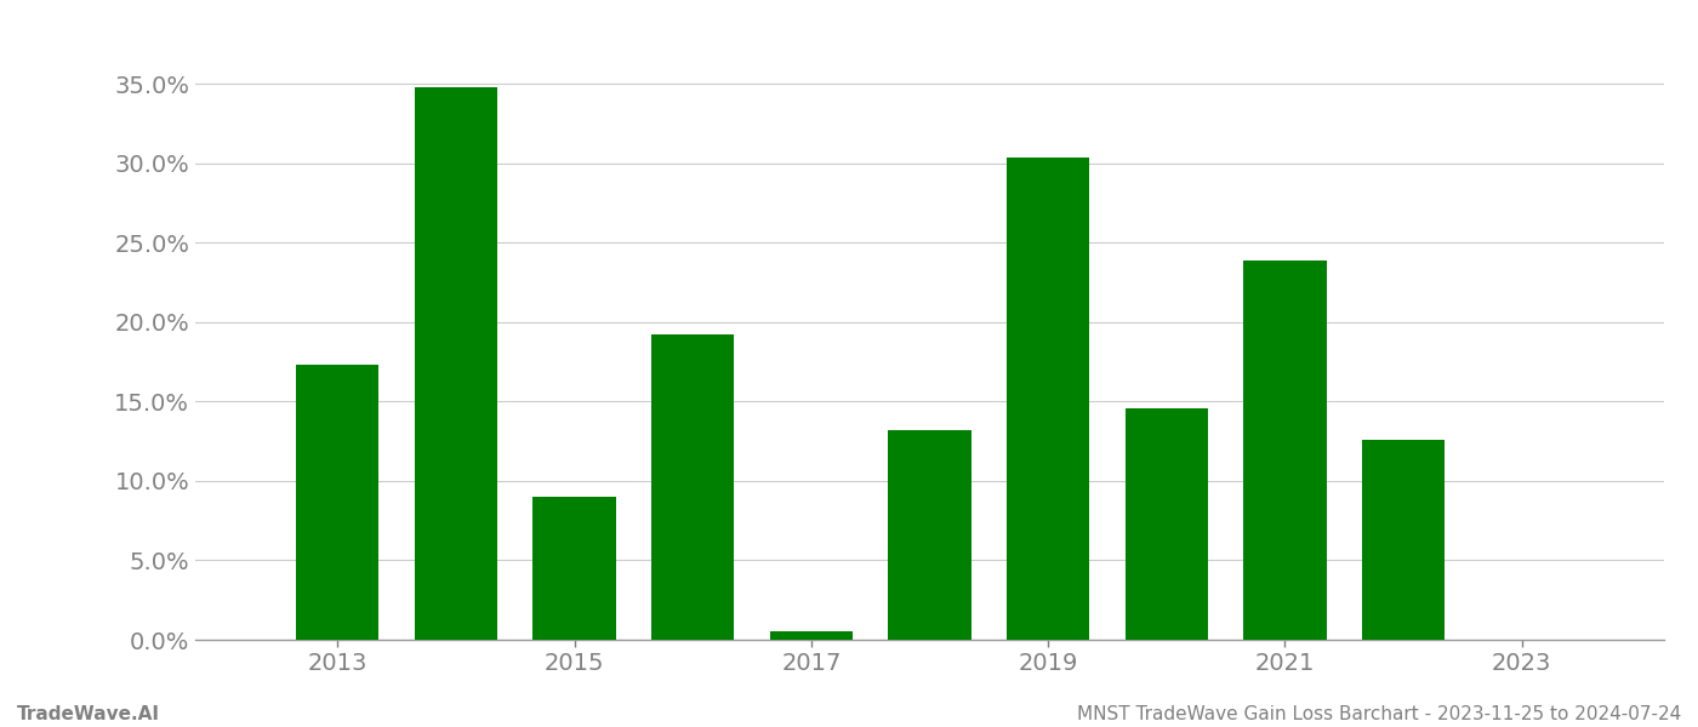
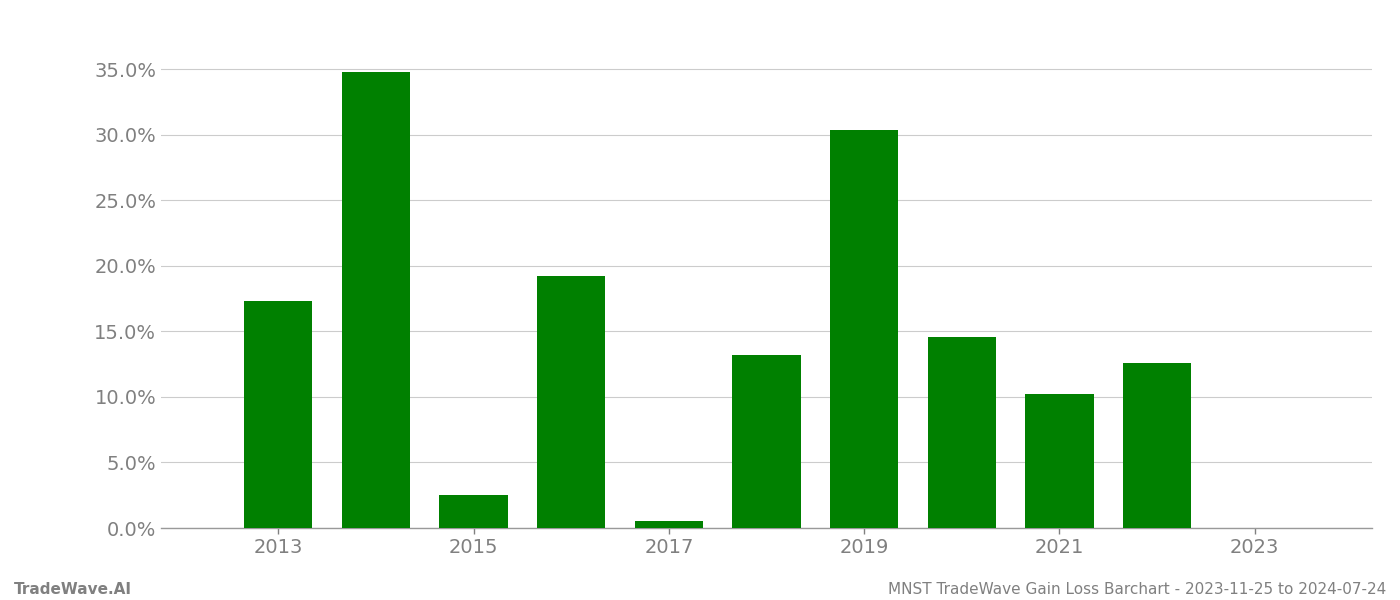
2015: 9.0% -> 2.5%
2021: 23.9% -> 10.2%
